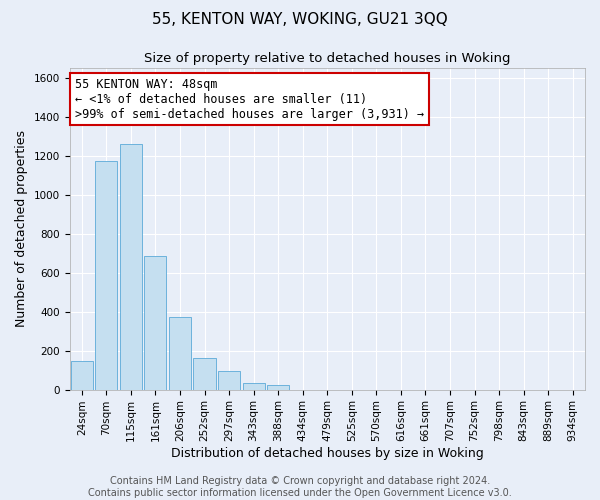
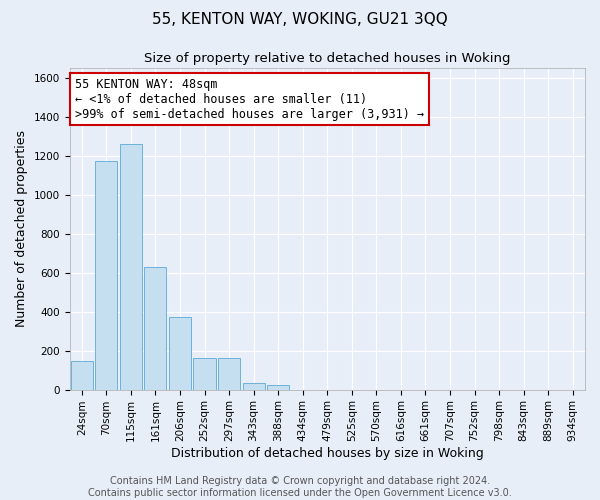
161sqm: 690 -> 630
297sqm: 90 -> 160
